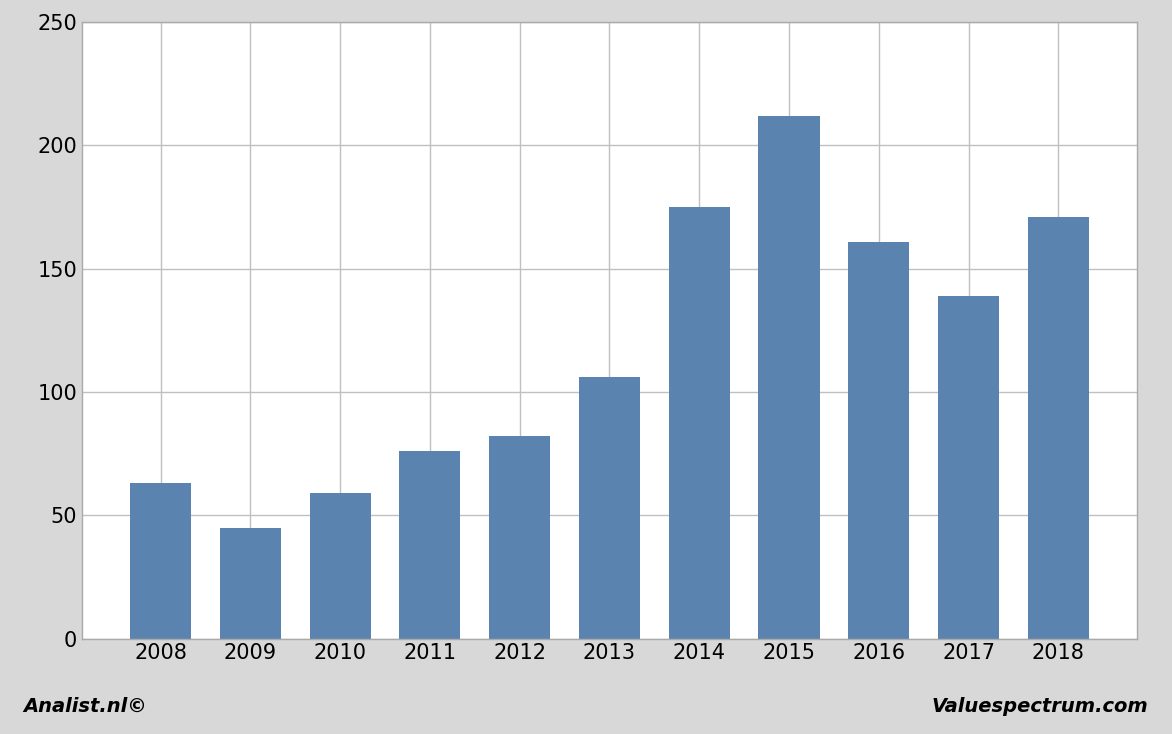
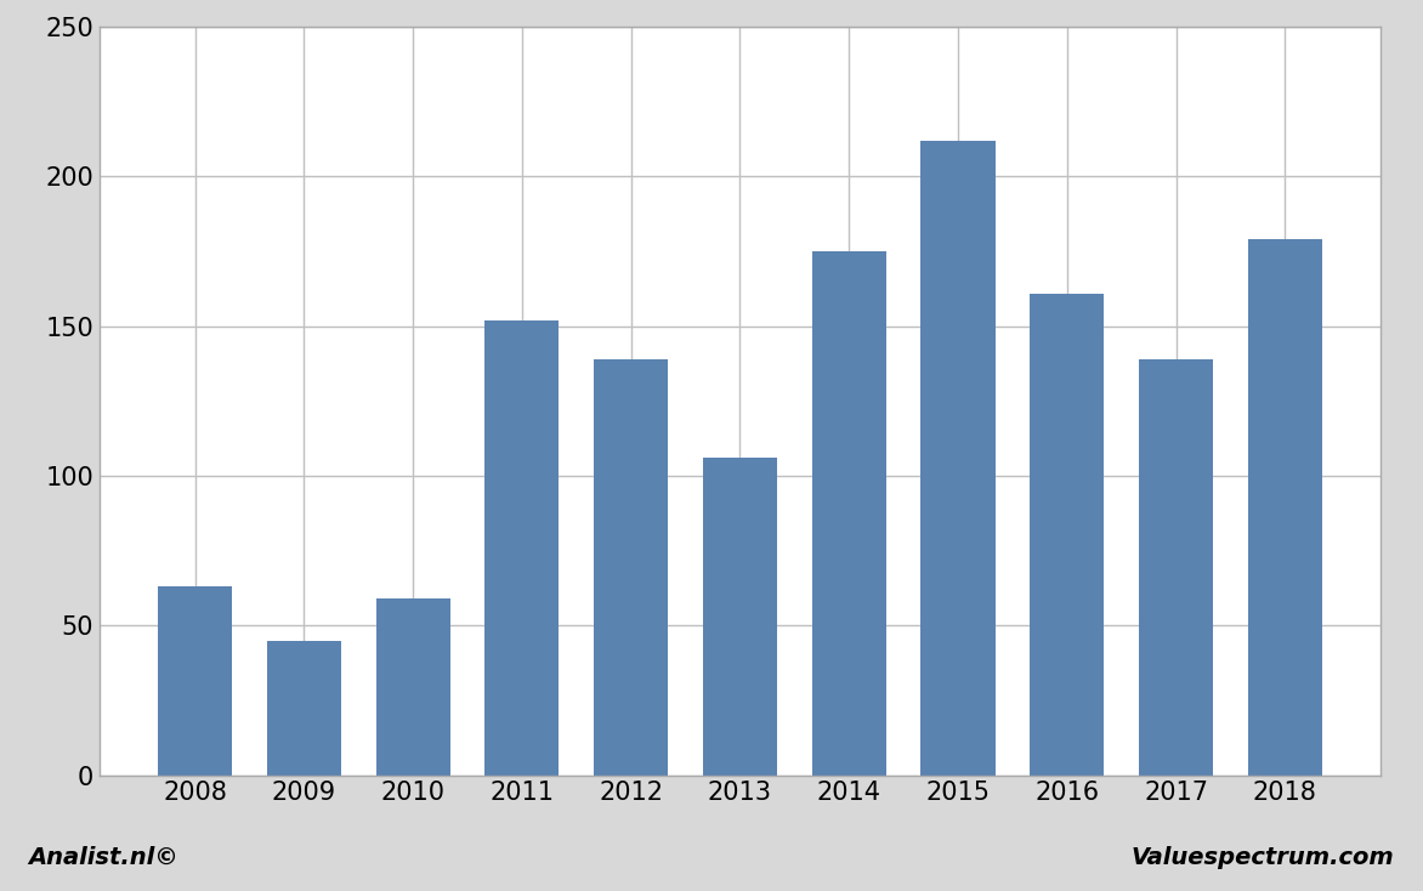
2011: 76 -> 152
2012: 82 -> 139
2018: 171 -> 179
